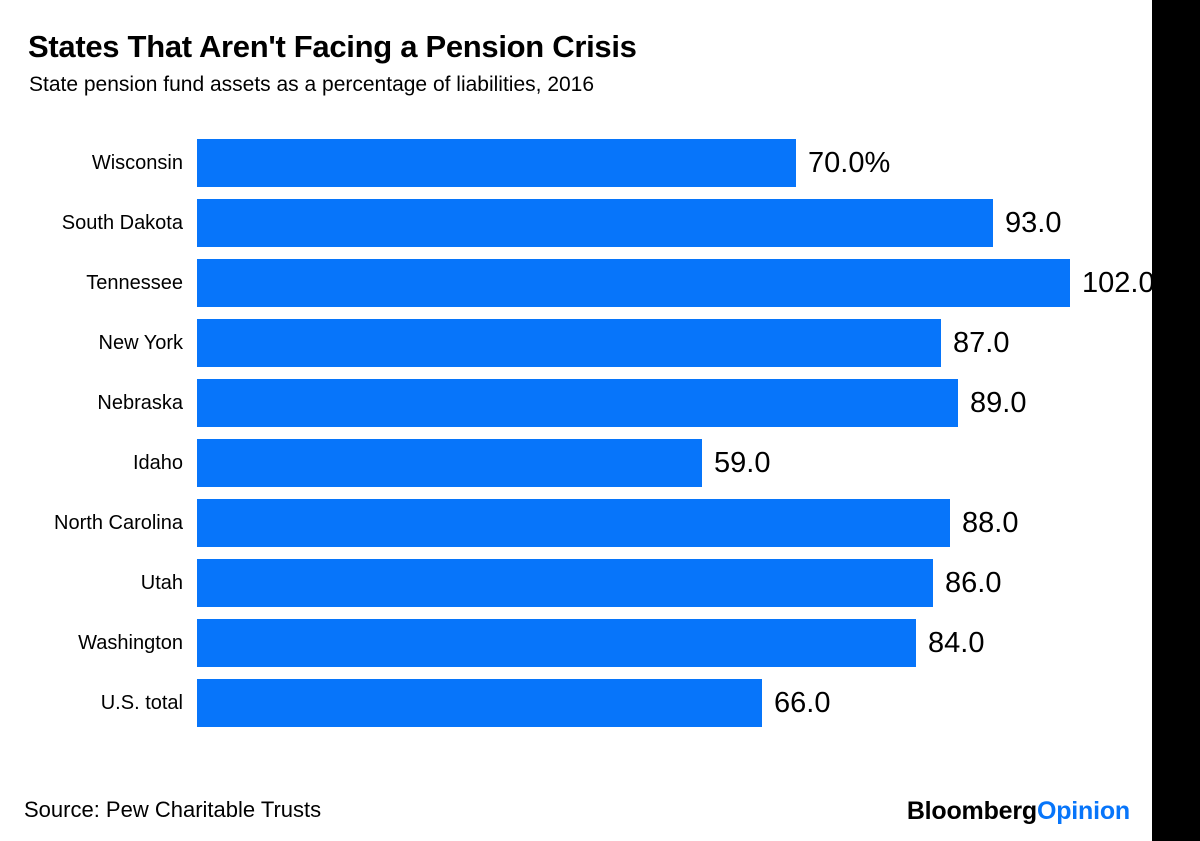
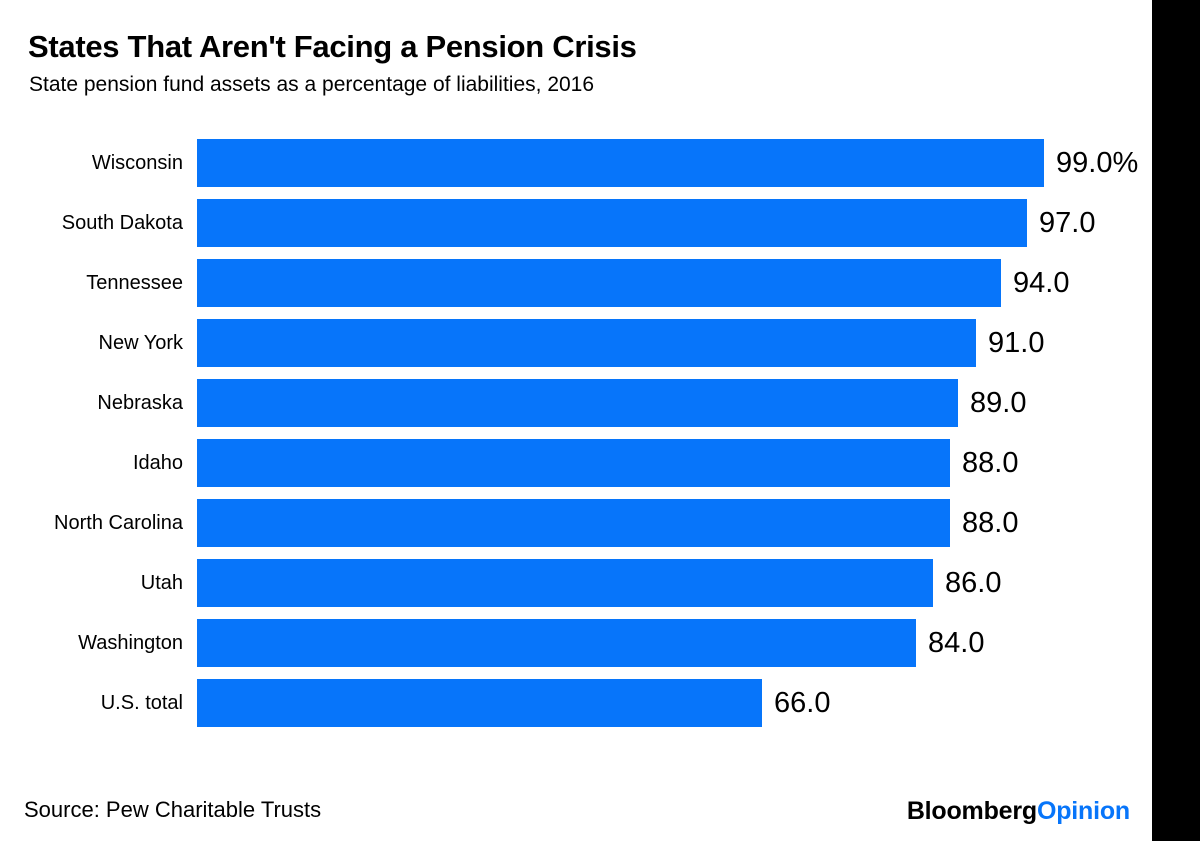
Wisconsin: 70.0% -> 99.0%
South Dakota: 93.0 -> 97.0
Tennessee: 102.0 -> 94.0
New York: 87.0 -> 91.0
Idaho: 59.0 -> 88.0
